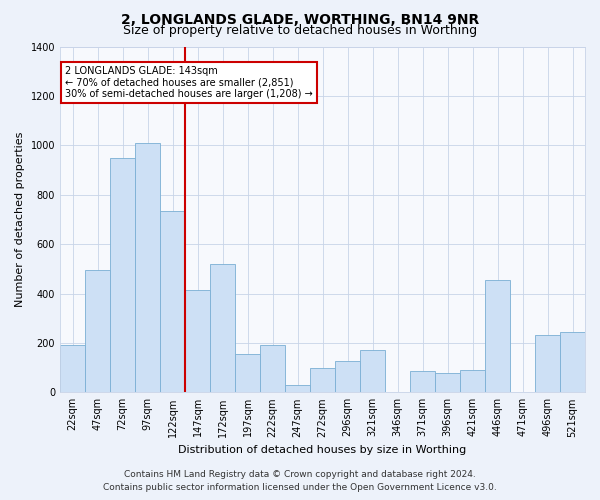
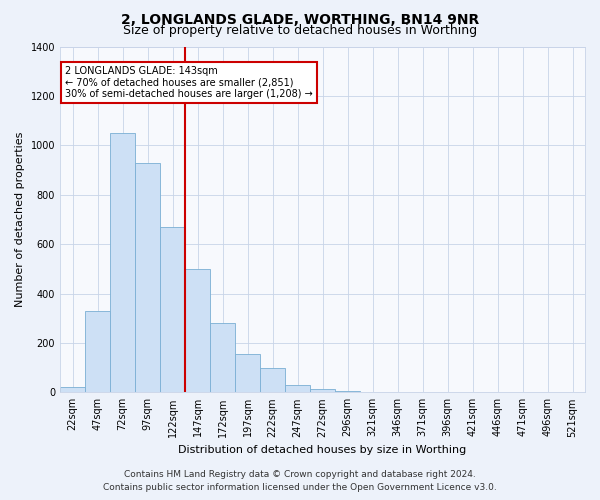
22sqm: 190 -> 20
47sqm: 495 -> 330
72sqm: 950 -> 1050
97sqm: 1010 -> 930
122sqm: 735 -> 670
147sqm: 415 -> 500
172sqm: 520 -> 280
222sqm: 190 -> 100
272sqm: 100 -> 15
296sqm: 125 -> 5
321sqm: 170 -> 3
371sqm: 85 -> 1
396sqm: 80 -> 1
421sqm: 90 -> 1
446sqm: 455 -> 1
496sqm: 230 -> 1
521sqm: 245 -> 1
